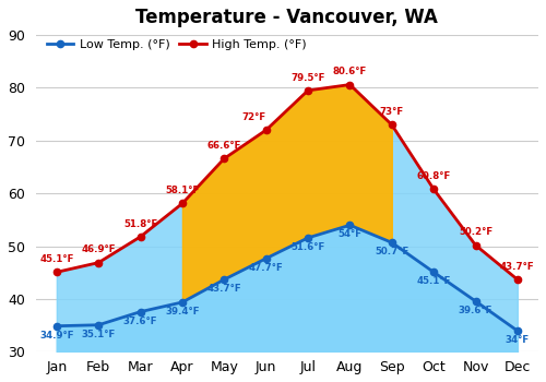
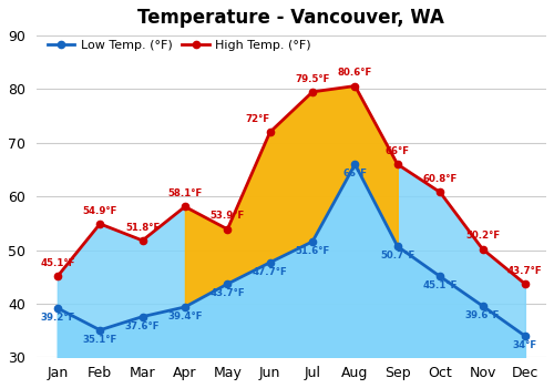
Low Temp. (°F)/Jan: 34.9°F -> 39.2°F
High Temp. (°F)/Feb: 46.9°F -> 54.9°F
High Temp. (°F)/May: 66.6°F -> 53.9°F
Low Temp. (°F)/Aug: 54°F -> 66°F
High Temp. (°F)/Sep: 73°F -> 66°F
